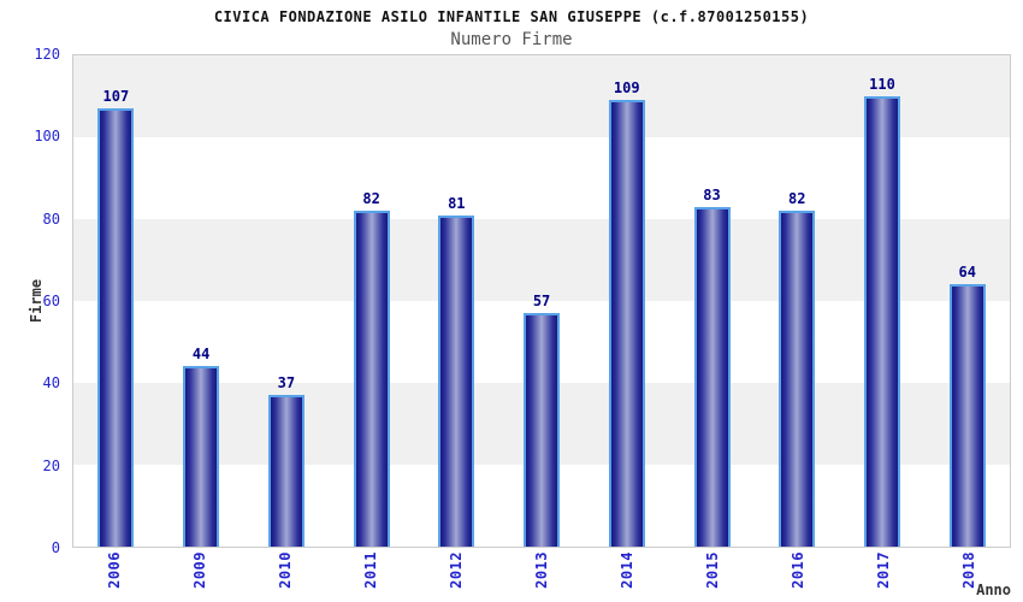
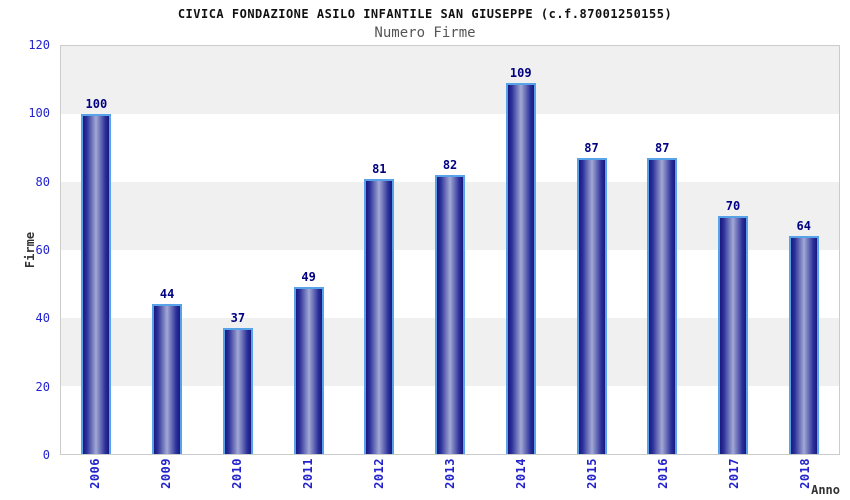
2006: 107 -> 100
2011: 82 -> 49
2013: 57 -> 82
2015: 83 -> 87
2016: 82 -> 87
2017: 110 -> 70
